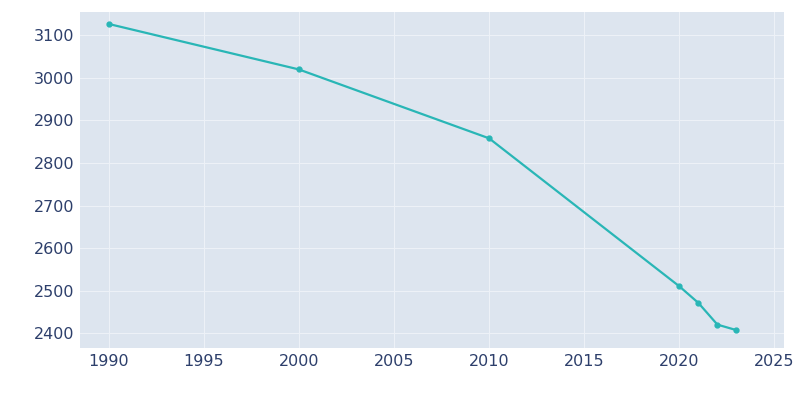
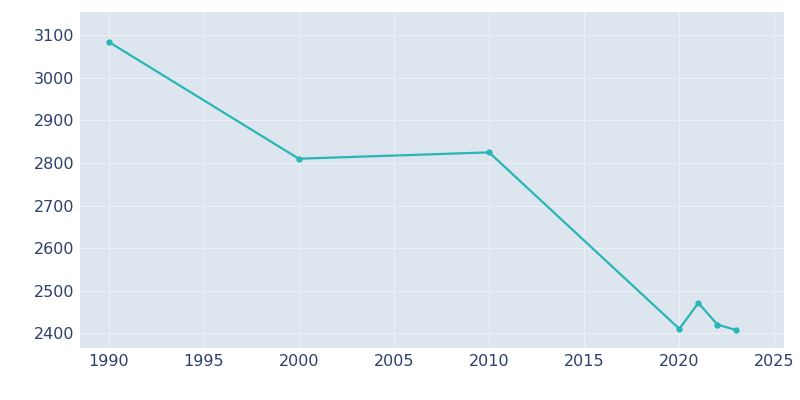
1990: 3127 -> 3085
2000: 3020 -> 2810
2010: 2858 -> 2825
2020: 2510 -> 2410
